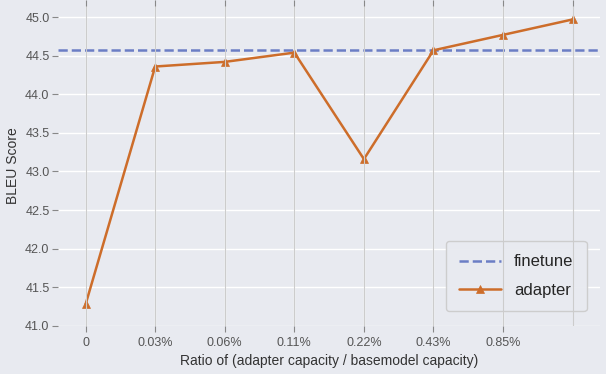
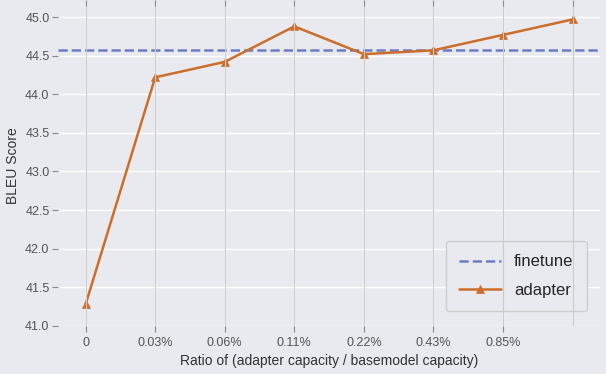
0.03%: 44.36 -> 44.22
0.11%: 44.54 -> 44.88
0.22%: 43.16 -> 44.52
